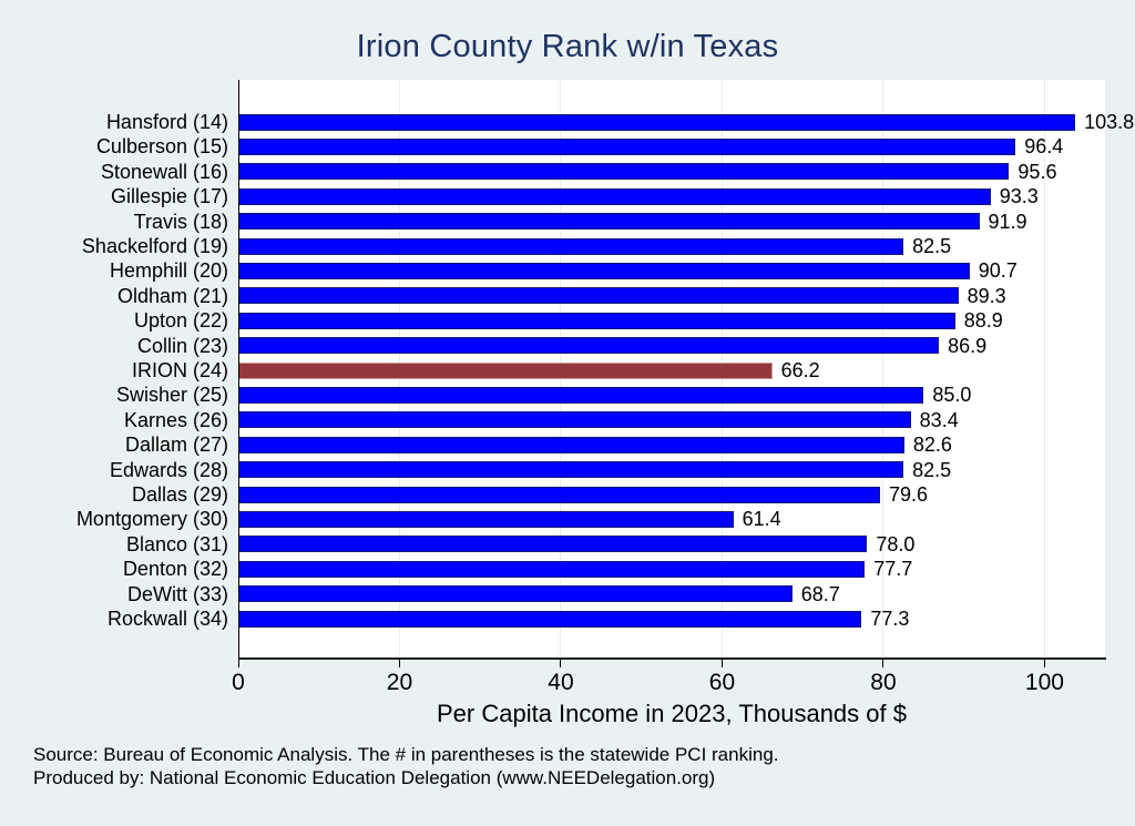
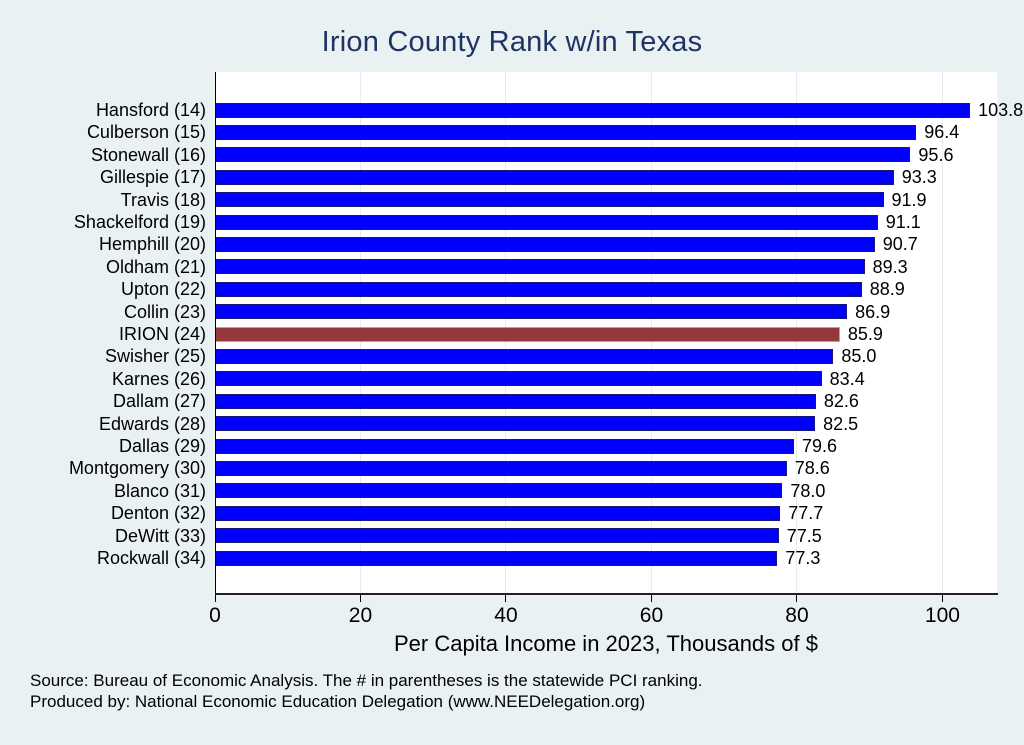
Shackelford (19): 82.5 -> 91.1
IRION (24): 66.2 -> 85.9
Montgomery (30): 61.4 -> 78.6
DeWitt (33): 68.7 -> 77.5
